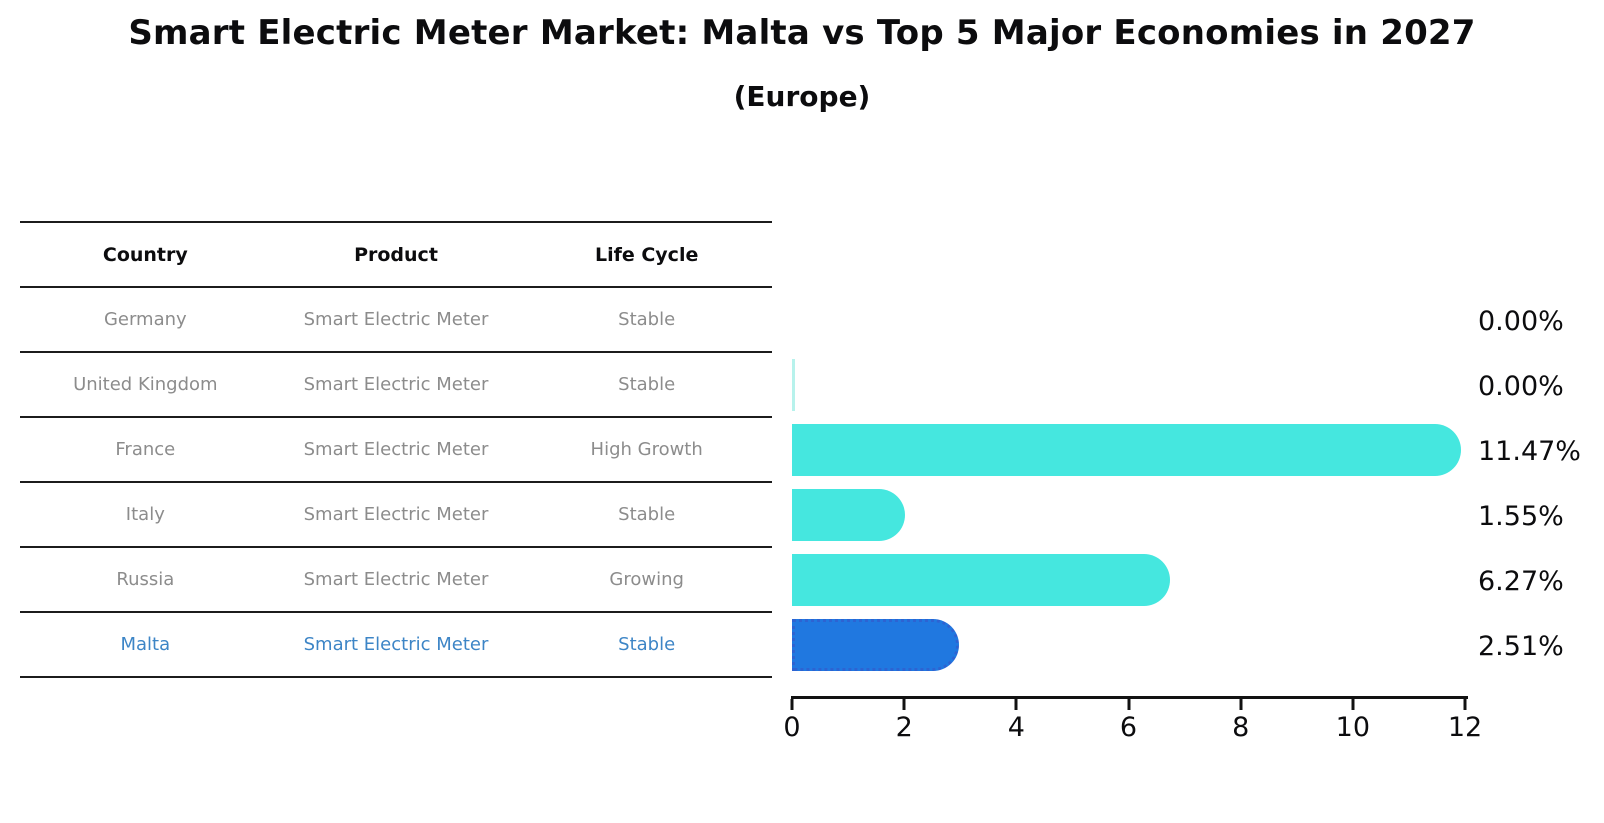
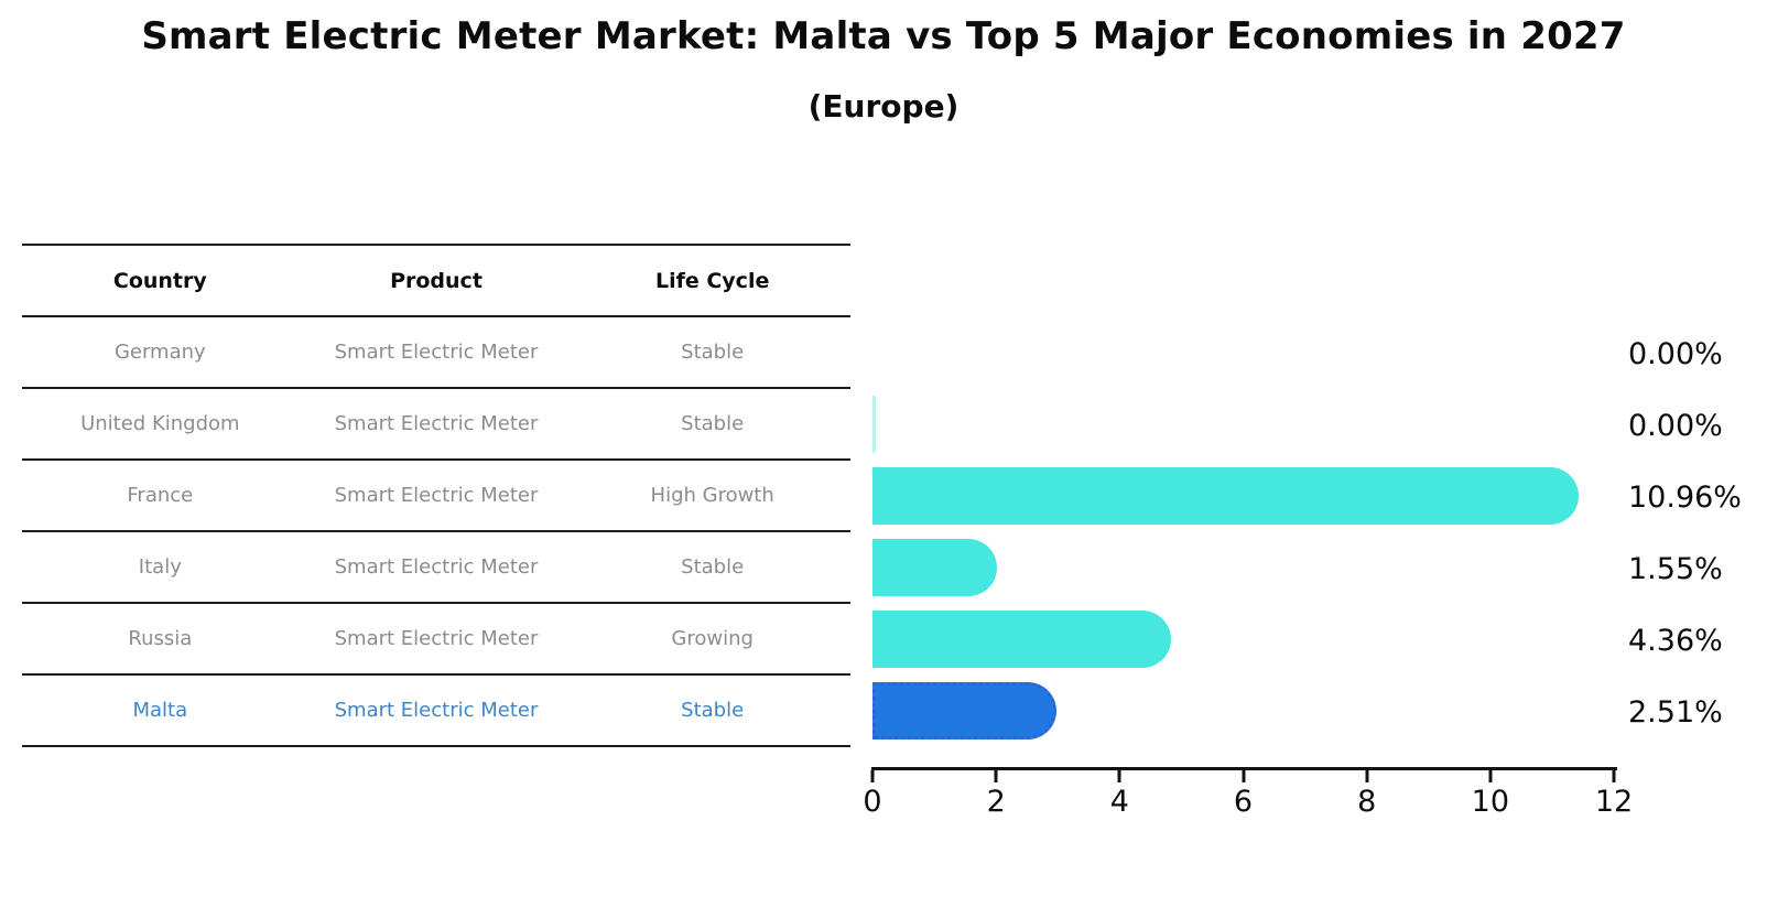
France: 11.47% -> 10.96%
Russia: 6.27% -> 4.36%
